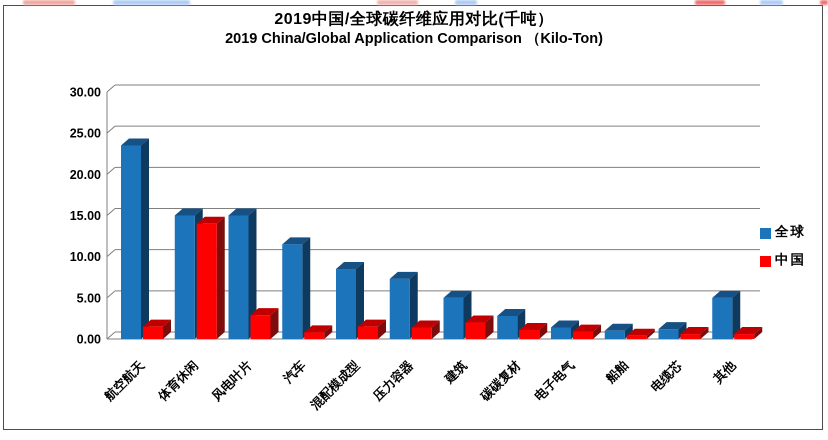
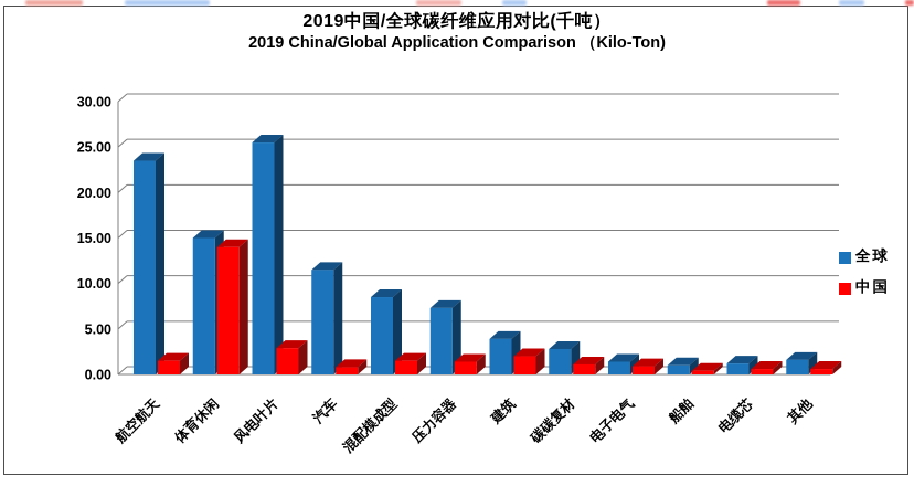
全球/风电叶片: 15 -> 26
全球/建筑: 5 -> 4
全球/其他: 5 -> 2
